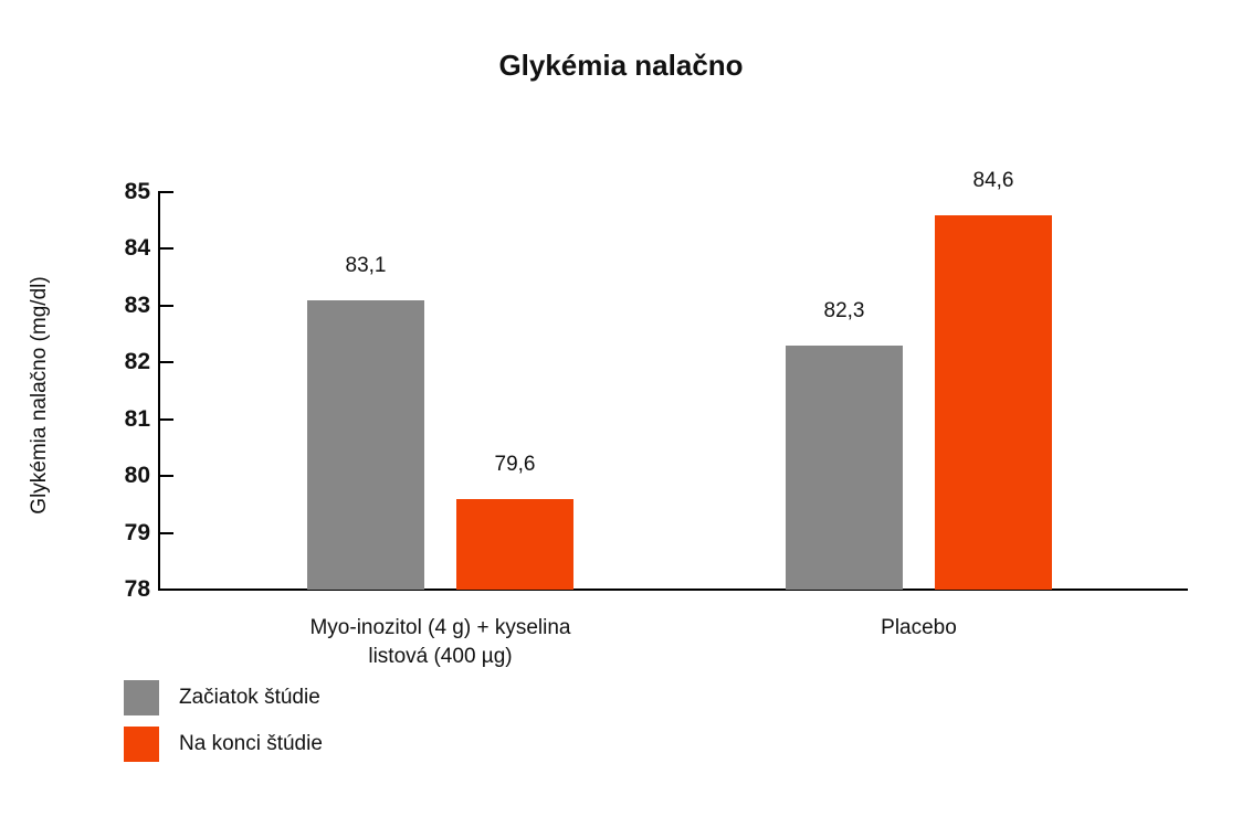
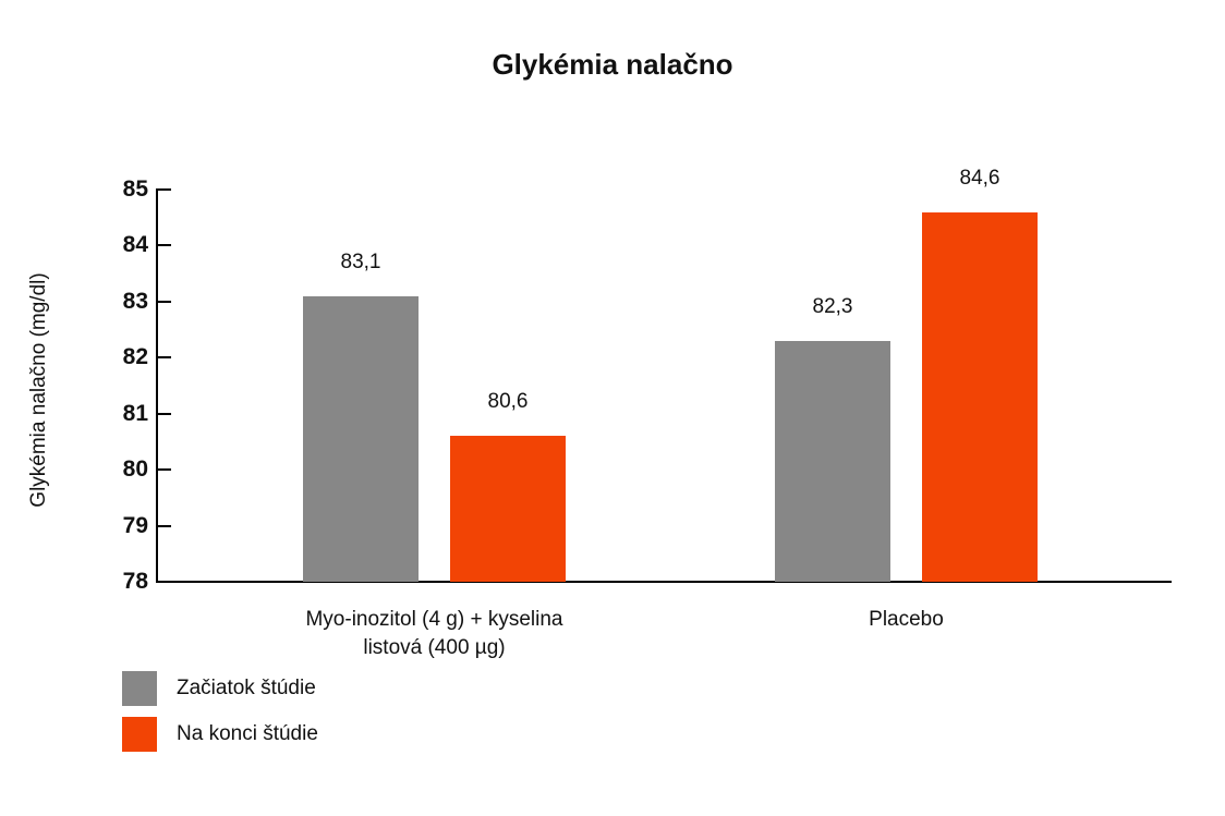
Na konci štúdie/Myo-inozitol (4 g) + kyselina listová (400 µg): 79,6 -> 80,6
